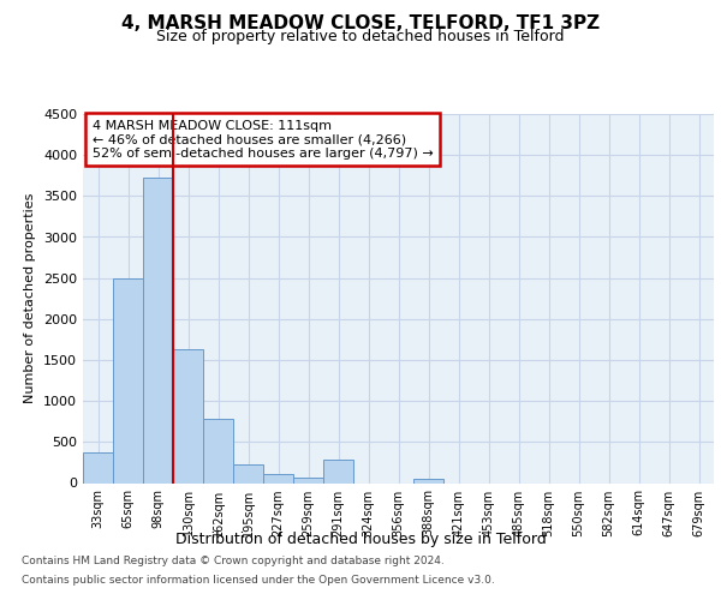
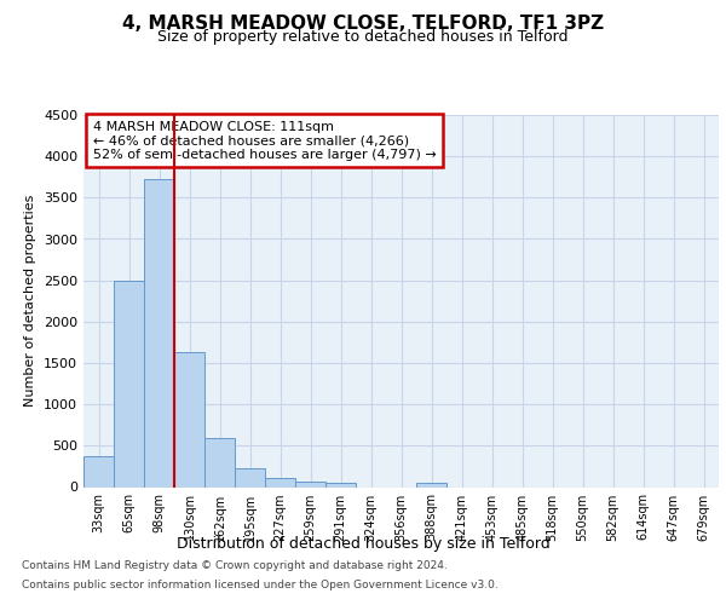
162sqm: 780 -> 590
291sqm: 280 -> 60
